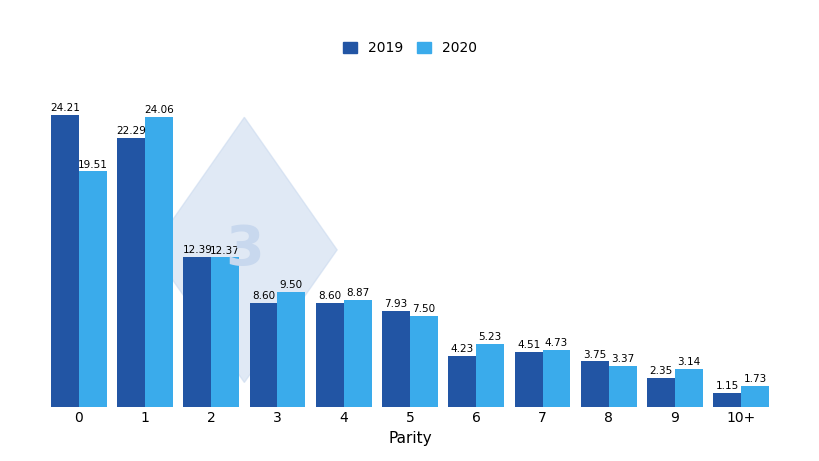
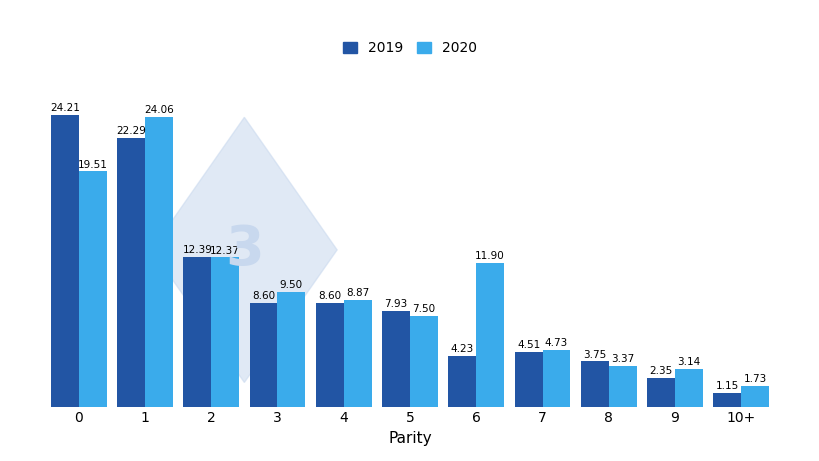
2020/6: 5.23 -> 11.90
